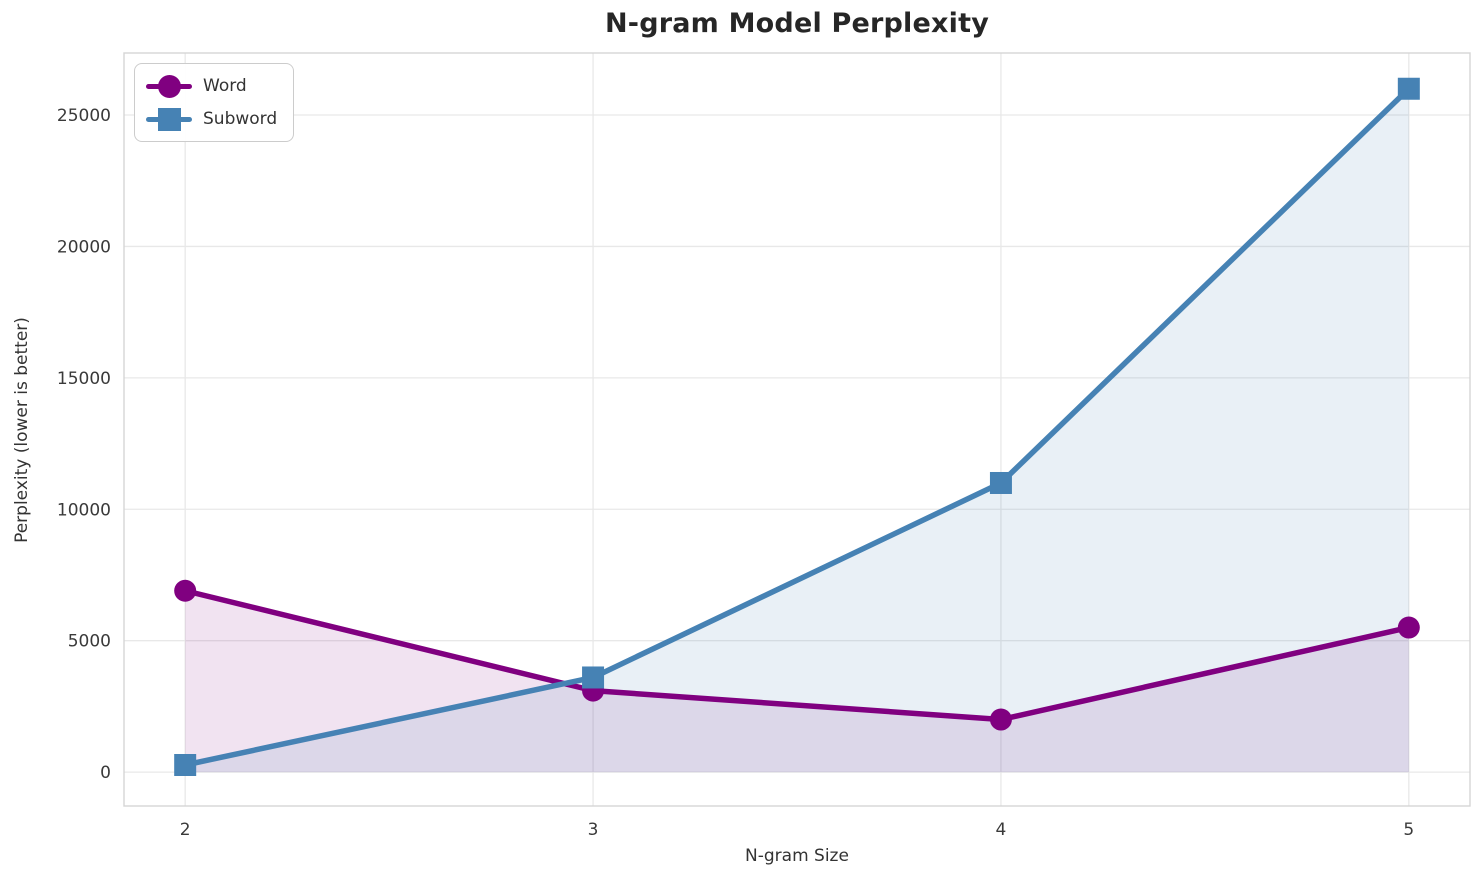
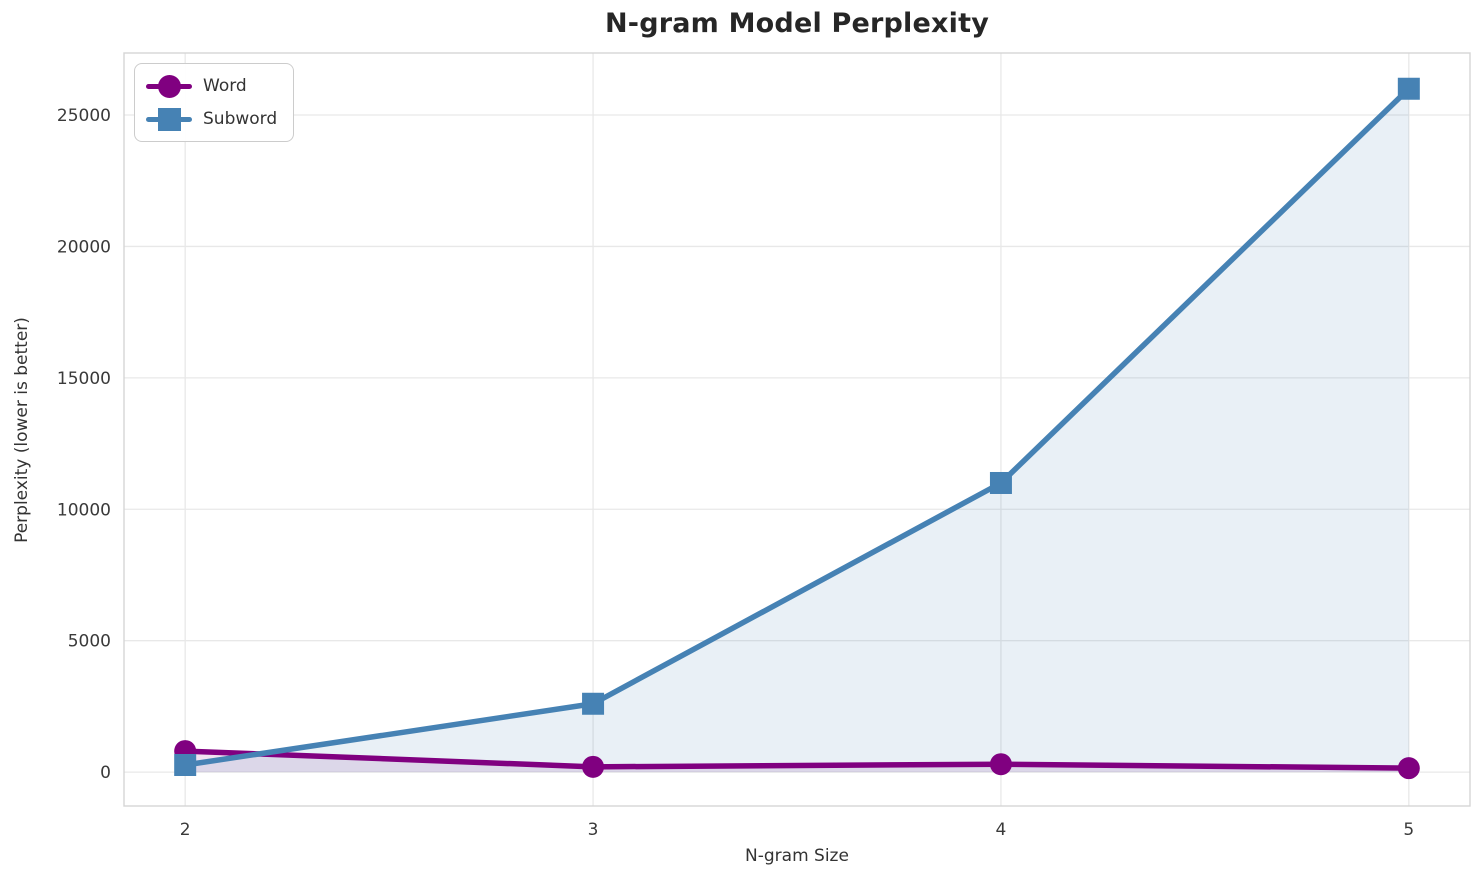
Word/2: 6900 -> 800
Word/3: 3100 -> 200
Subword/3: 3600 -> 2600
Word/4: 2000 -> 300
Word/5: 5500 -> 200
